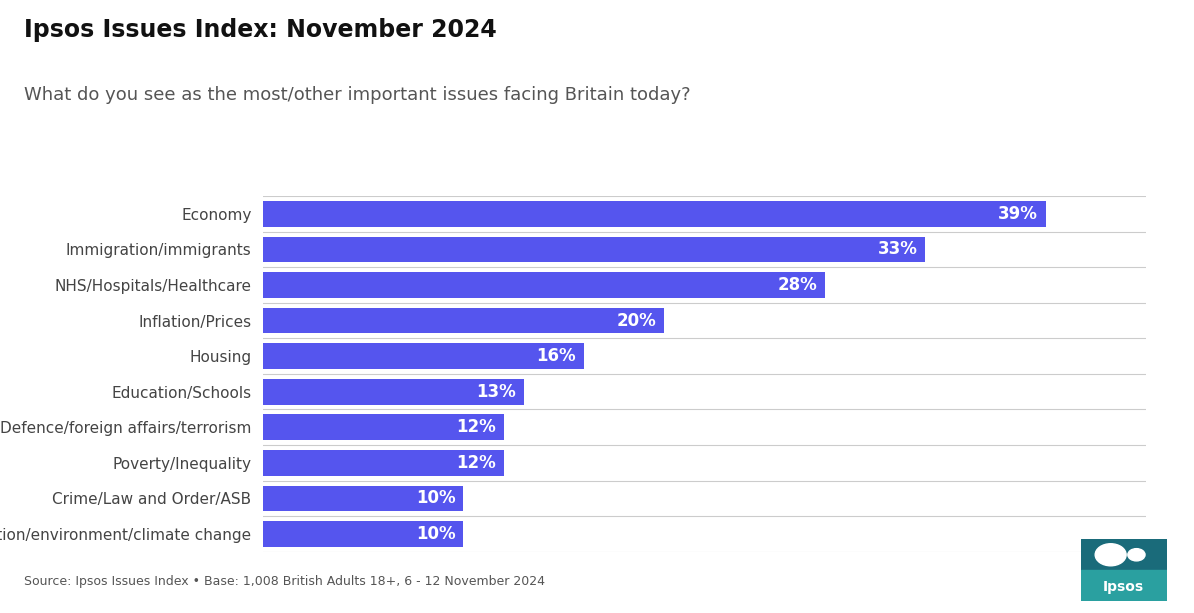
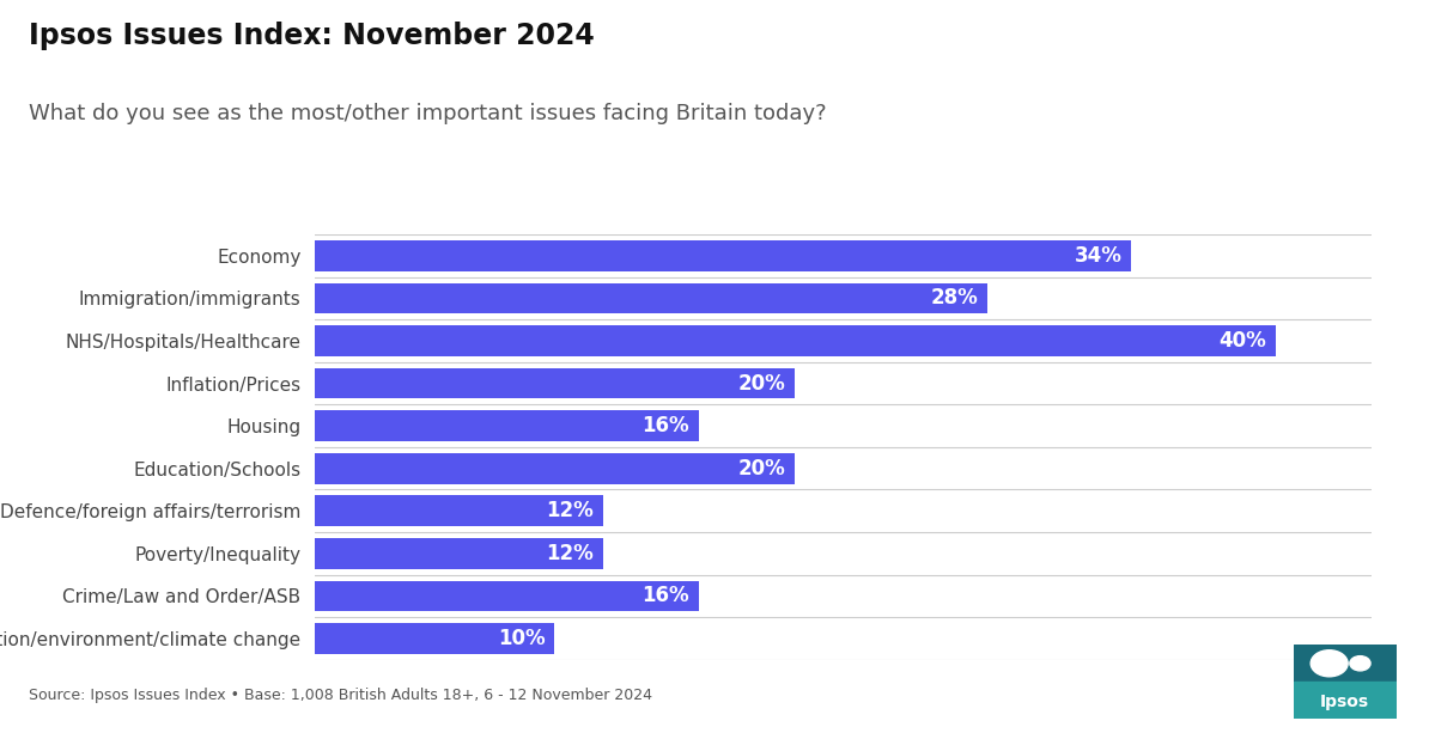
Economy: 39% -> 34%
Immigration/immigrants: 33% -> 28%
NHS/Hospitals/Healthcare: 28% -> 40%
Education/Schools: 13% -> 20%
Crime/Law and Order/ASB: 10% -> 16%
